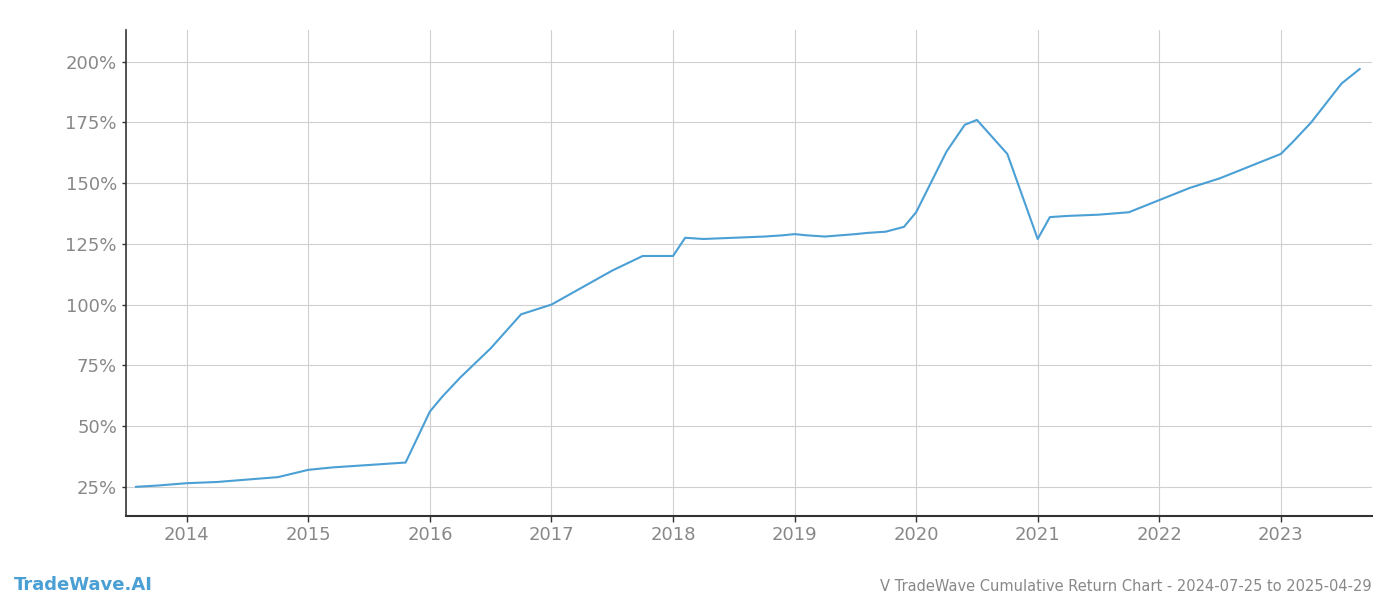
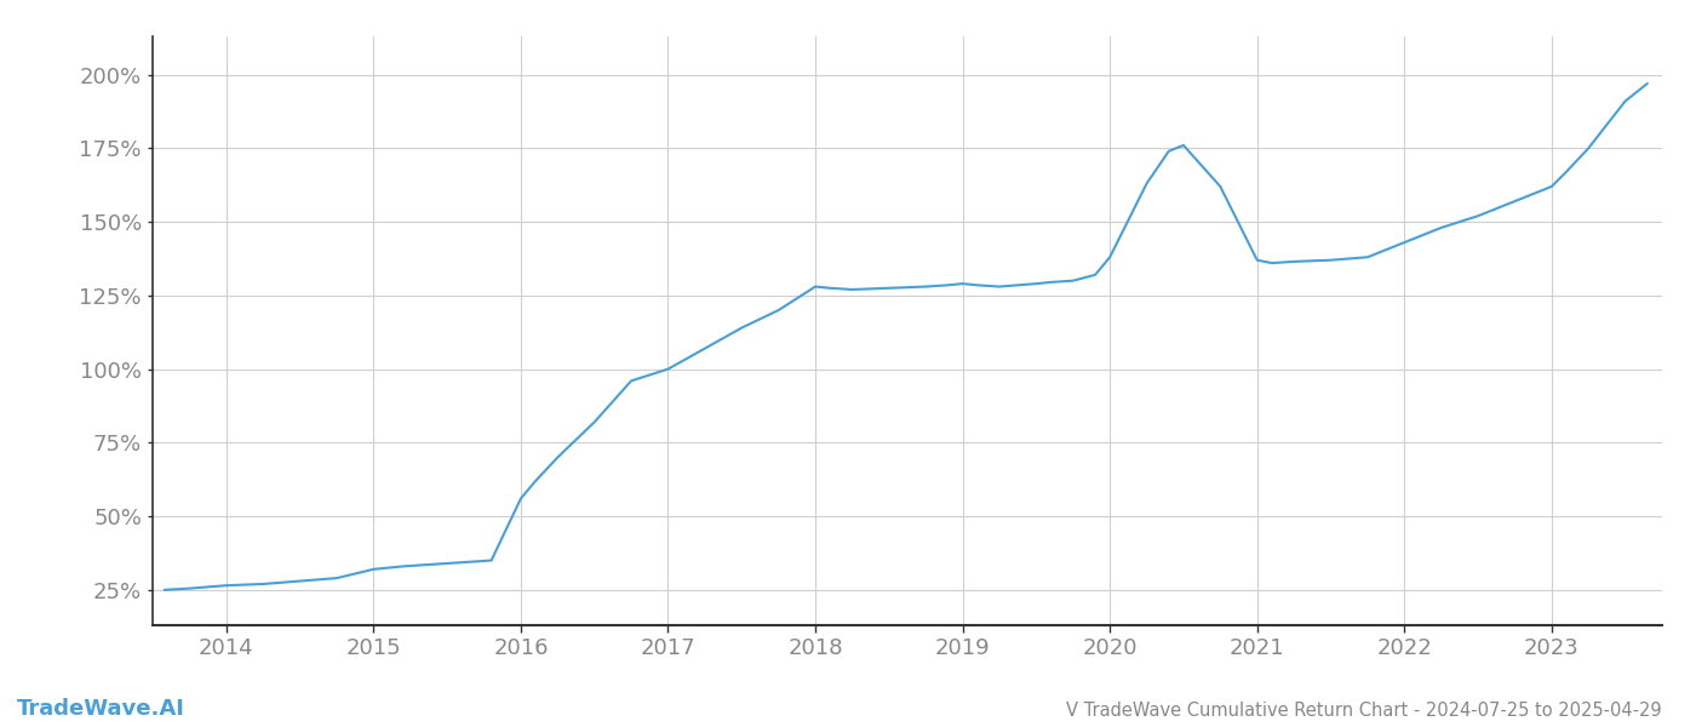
2018: 120.0% -> 128.0%
2021: 127.0% -> 137.0%
